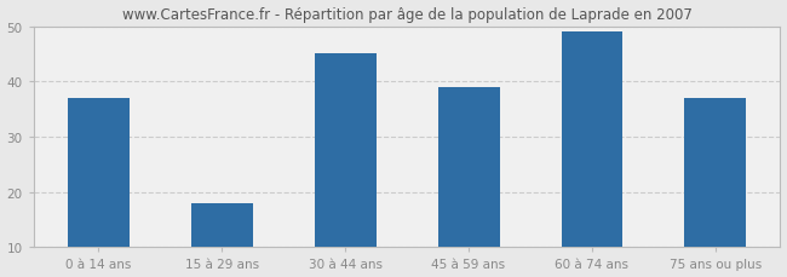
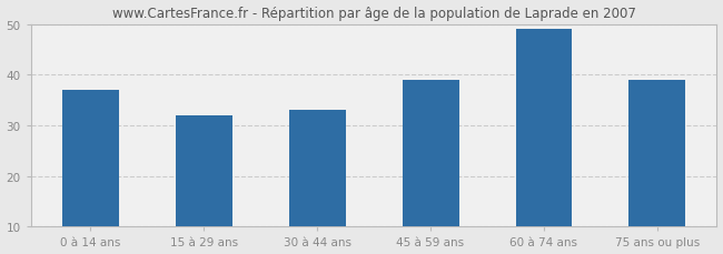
15 à 29 ans: 18 -> 32
30 à 44 ans: 45 -> 33
75 ans ou plus: 37 -> 39
